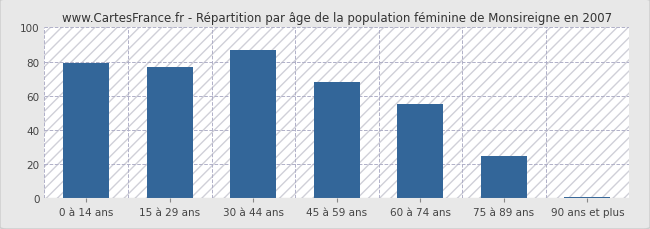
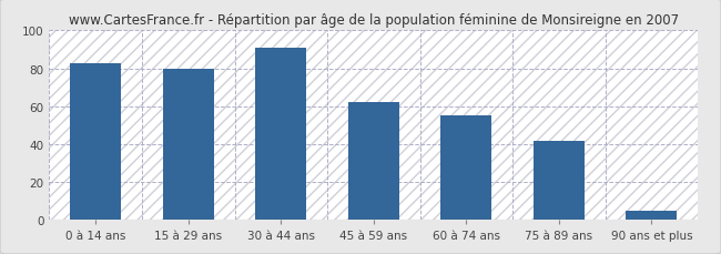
0 à 14 ans: 79 -> 83
15 à 29 ans: 77 -> 80
30 à 44 ans: 87 -> 91
45 à 59 ans: 68 -> 62
75 à 89 ans: 25 -> 42
90 ans et plus: 1 -> 5
